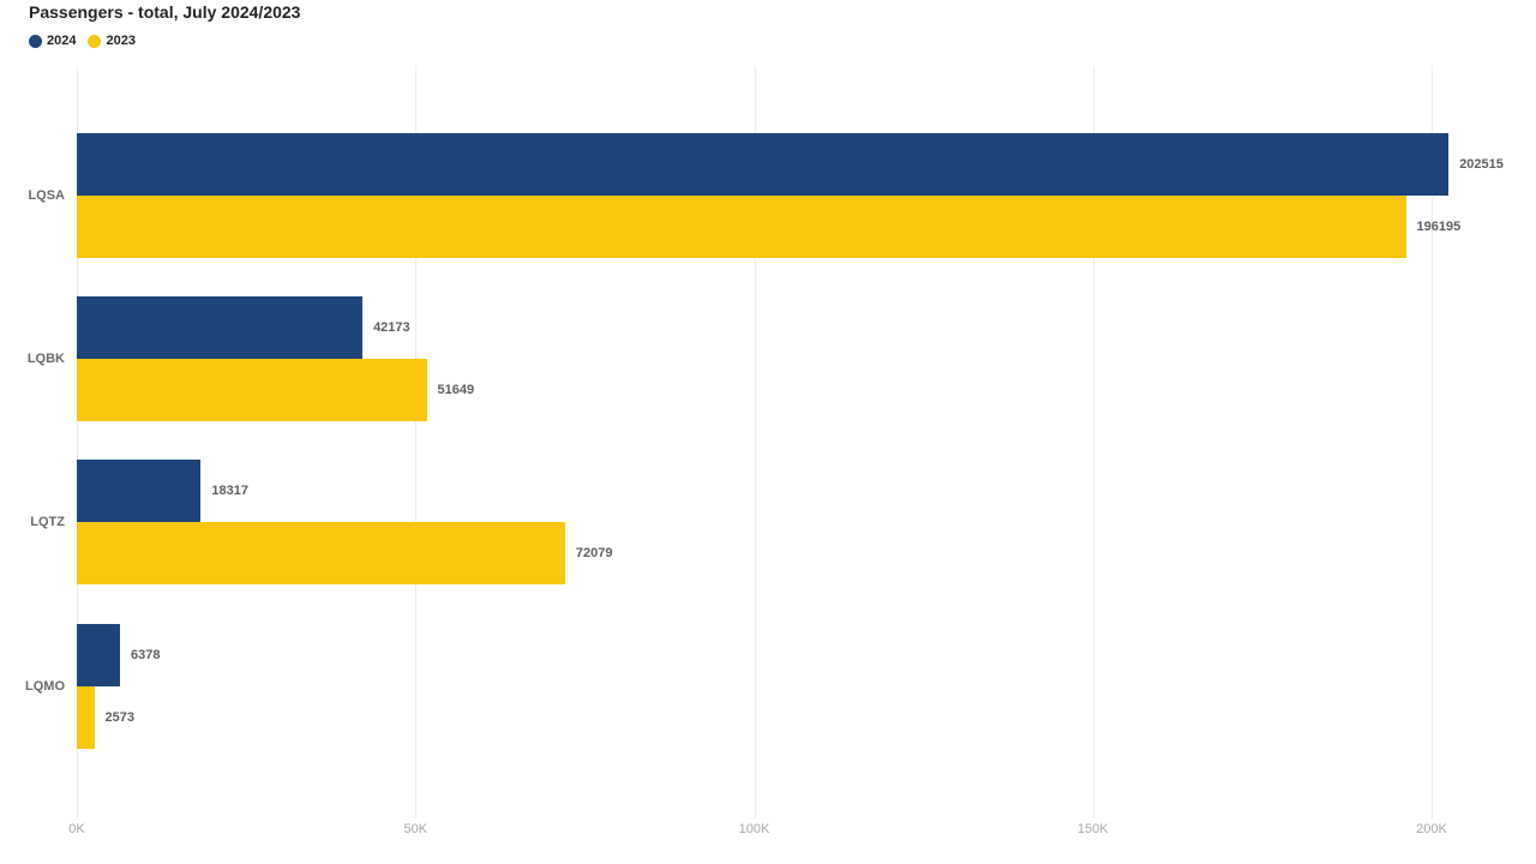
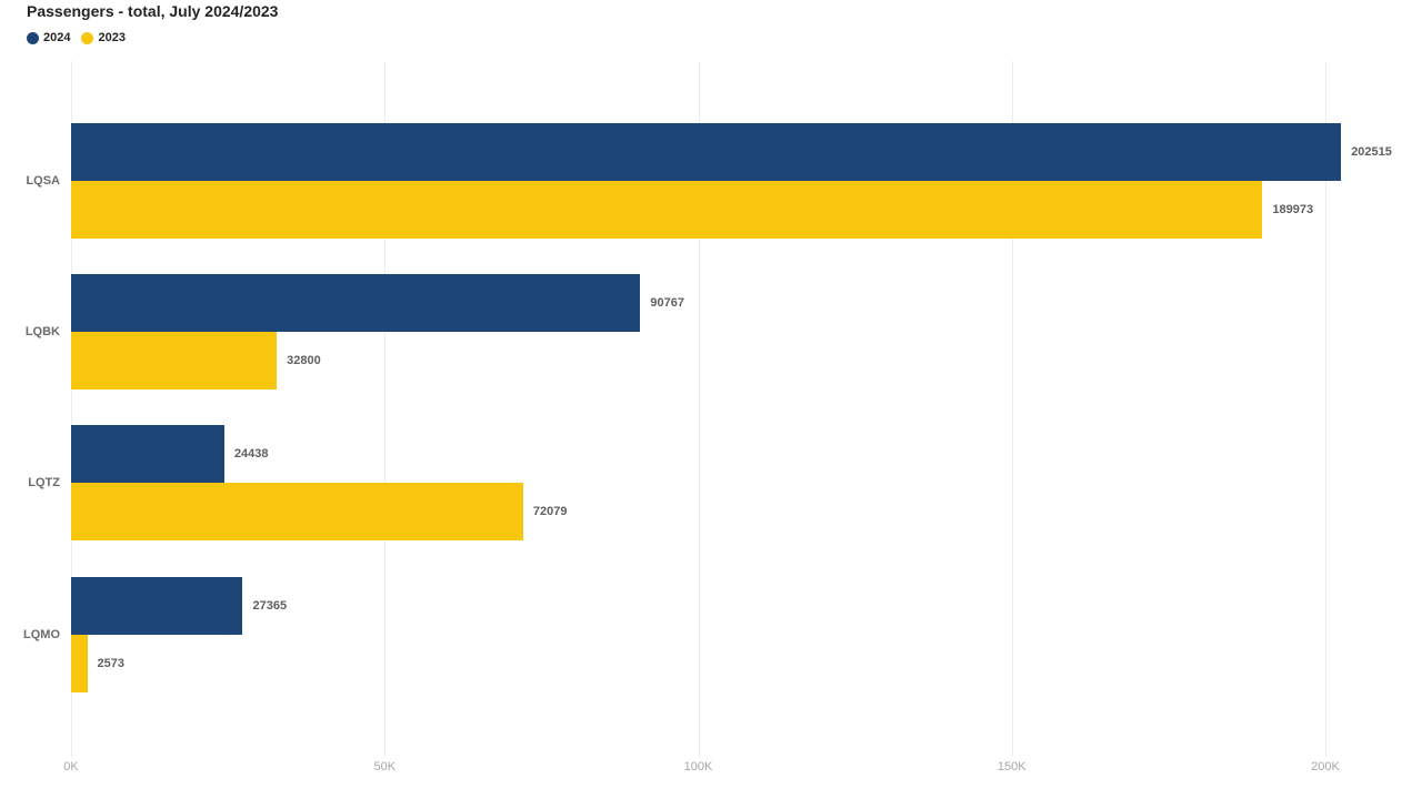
2023/LQSA: 196195 -> 189973
2024/LQBK: 42173 -> 90767
2023/LQBK: 51649 -> 32800
2024/LQTZ: 18317 -> 24438
2024/LQMO: 6378 -> 27365
